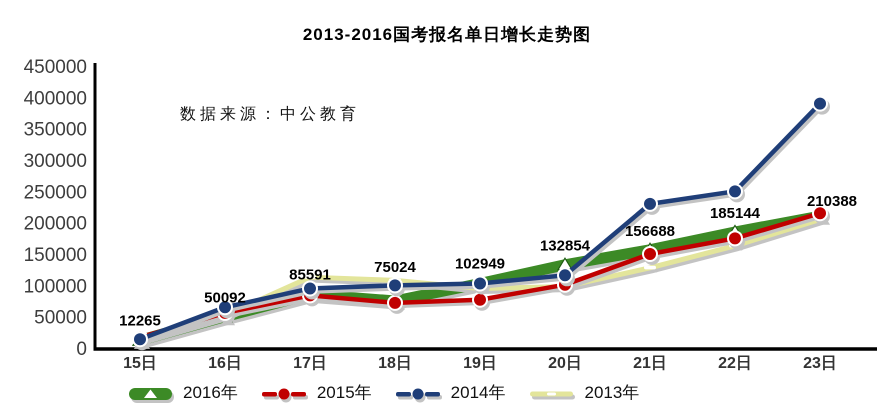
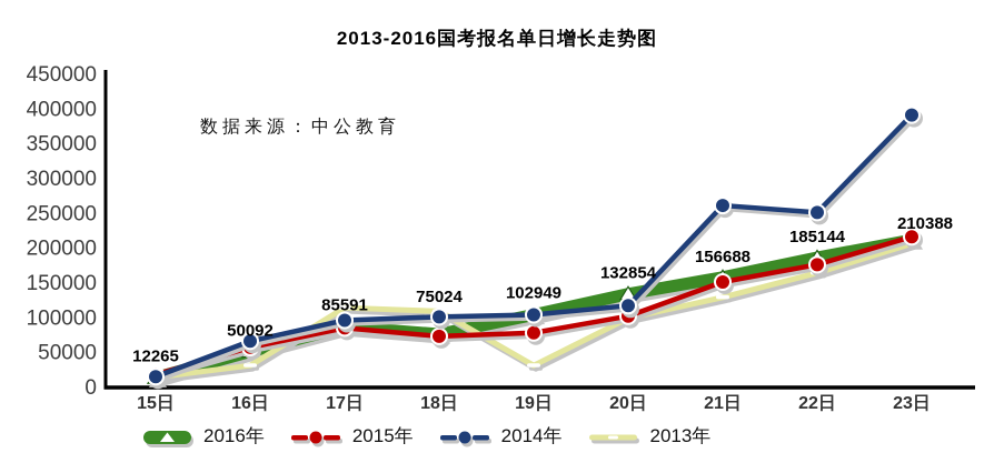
2013年/16日: 50000 -> 30000
2013年/19日: 100000 -> 30000
2014年/21日: 230000 -> 260000
